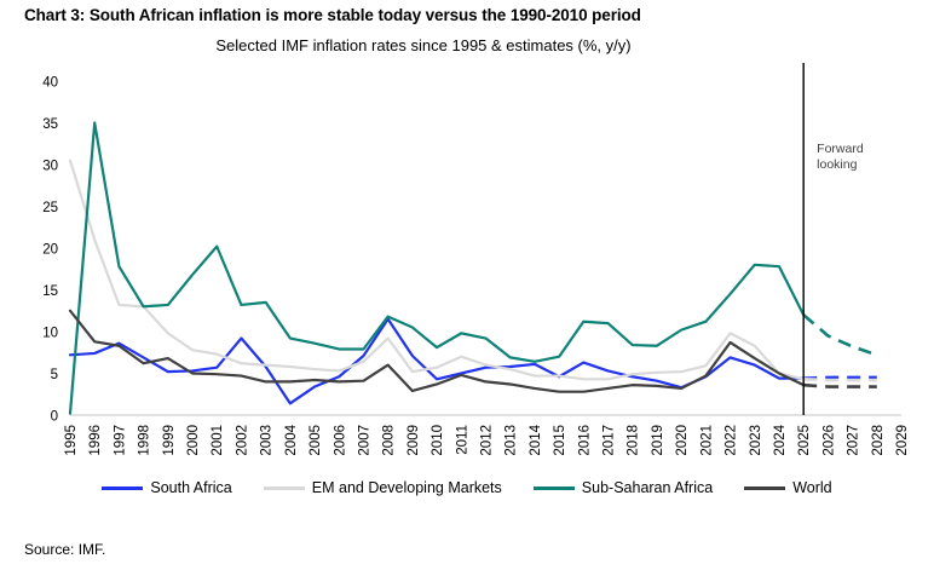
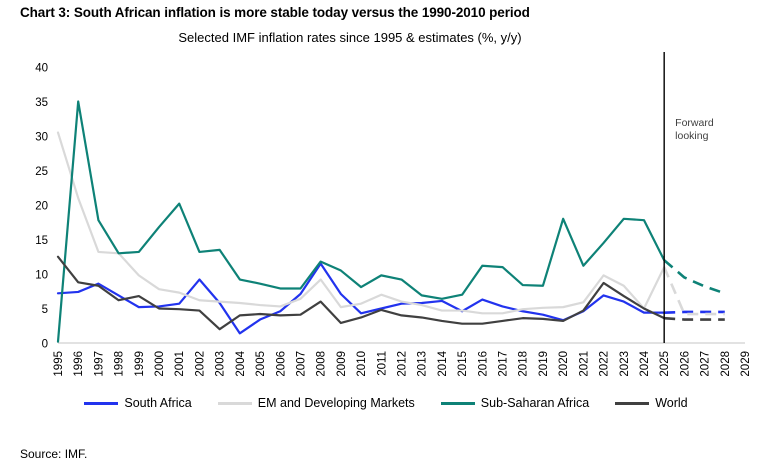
World/2003: 4 -> 2
Sub-Saharan Africa/2020: 10 -> 18
EM and Developing Markets/2025: 4 -> 11
